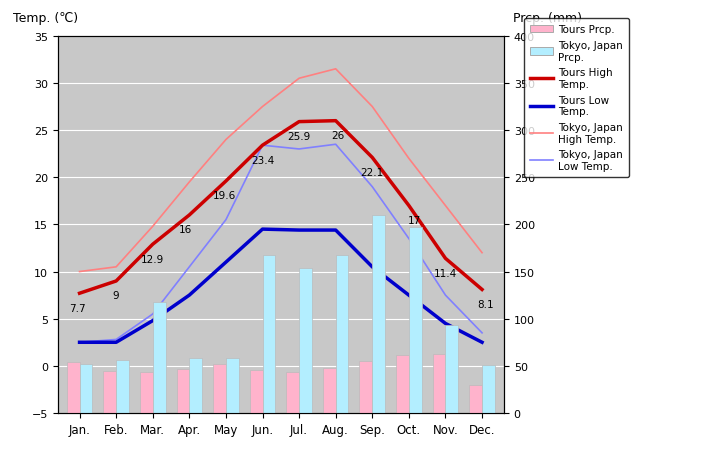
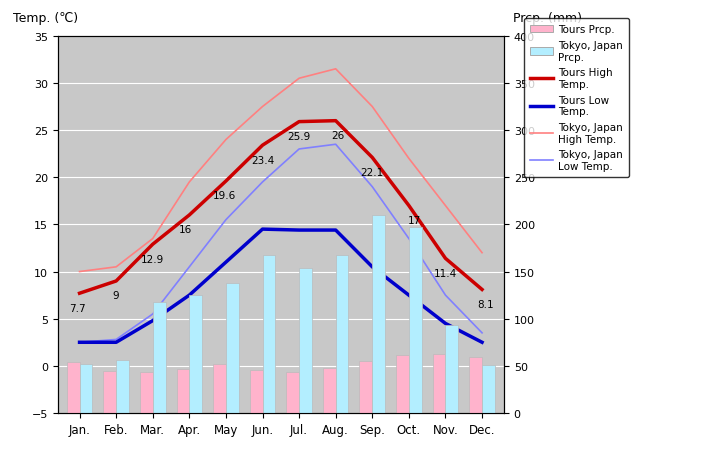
Tokyo, Japan High Temp./Mar.: 14.8 -> 13.5
Tokyo, Japan Prcp./Apr.: 58 -> 125
Tokyo, Japan Prcp./May: 58 -> 138
Tokyo, Japan Low Temp./Jun.: 23.4 -> 19.5
Tours Prcp./Dec.: 30 -> 59
